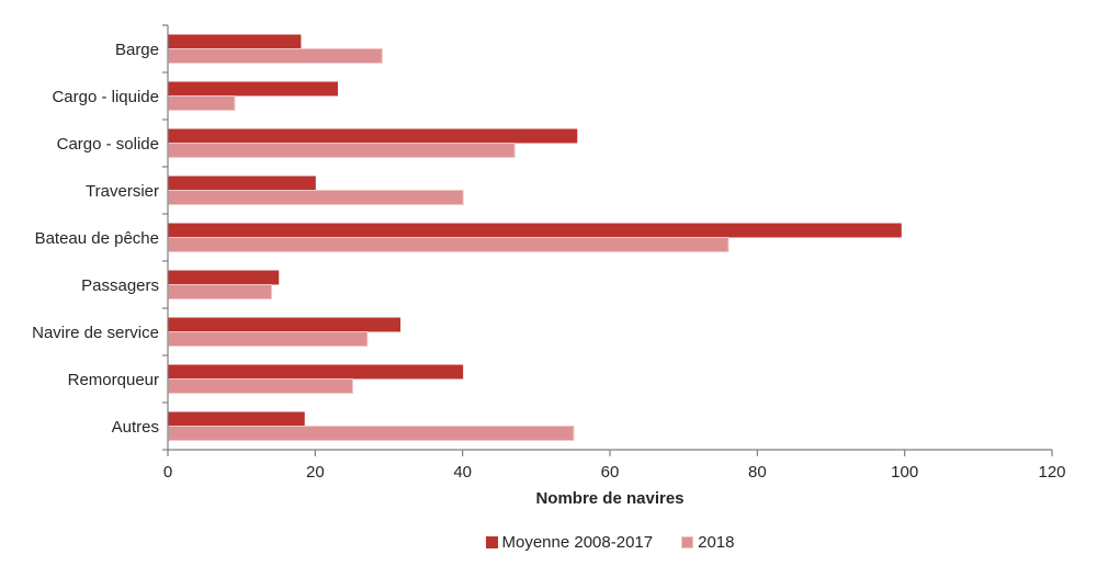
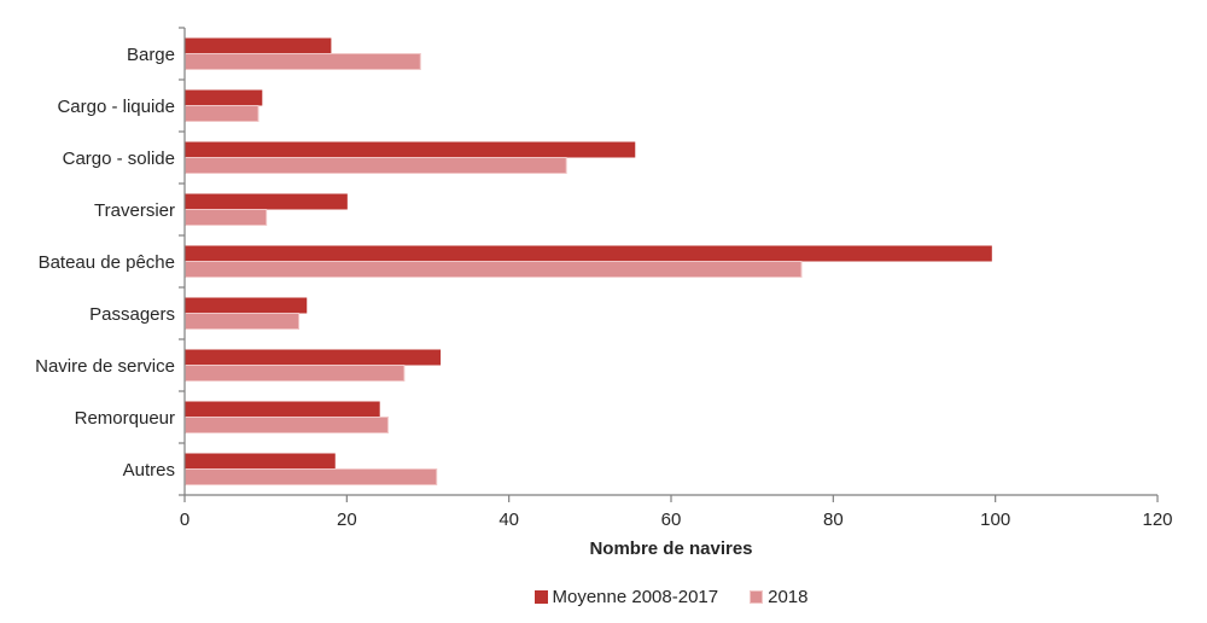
Moyenne 2008-2017/Cargo - liquide: 23 -> 10
2018/Traversier: 40 -> 10
Moyenne 2008-2017/Remorqueur: 40 -> 24
2018/Autres: 55 -> 31
